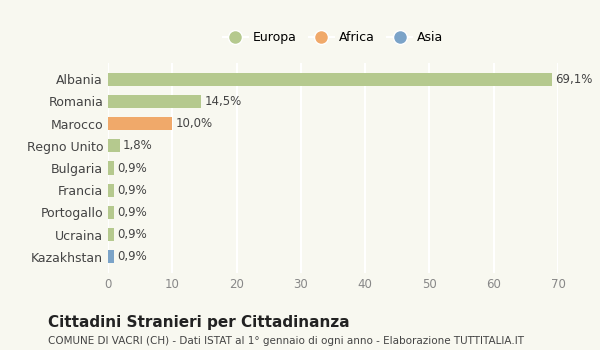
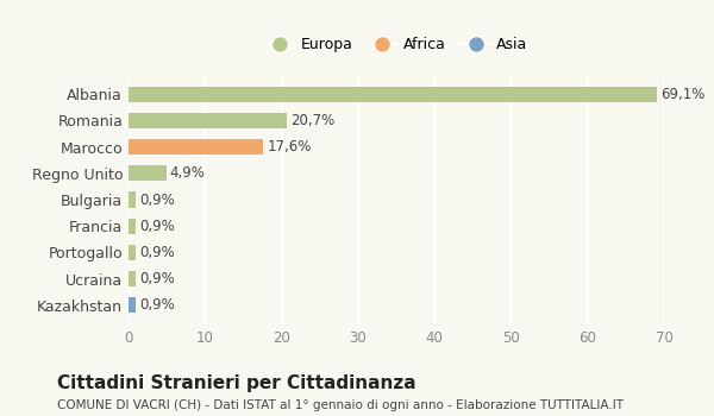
Romania: 14,5% -> 20,7%
Marocco: 10,0% -> 17,6%
Regno Unito: 1,8% -> 4,9%
